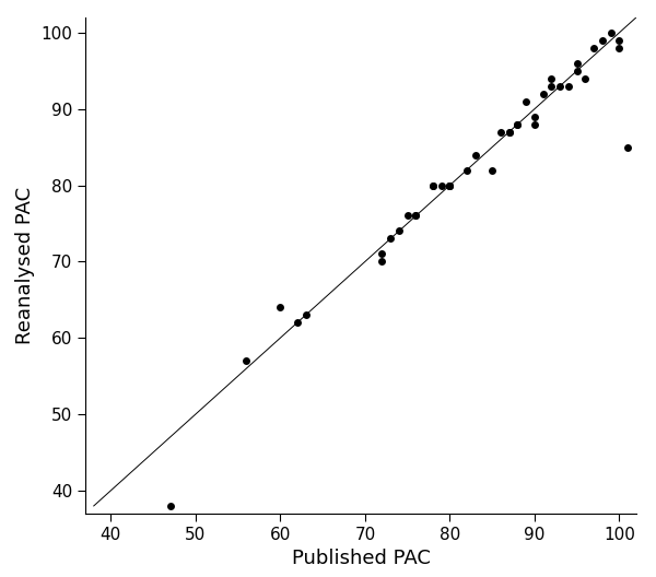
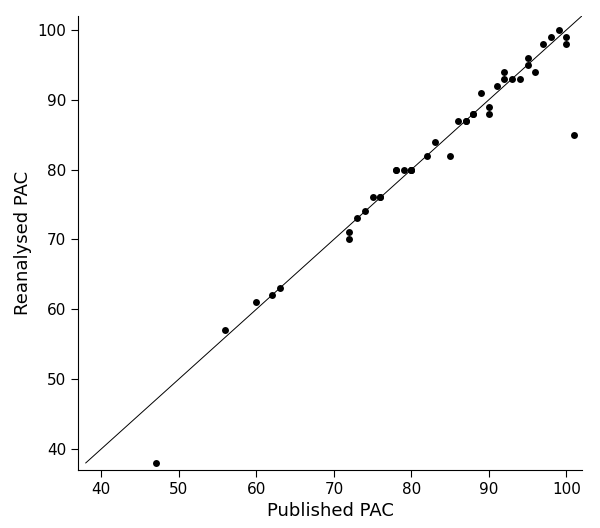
60: 64 -> 61
